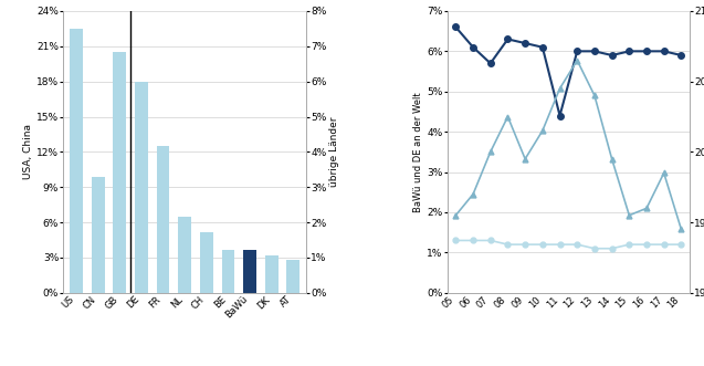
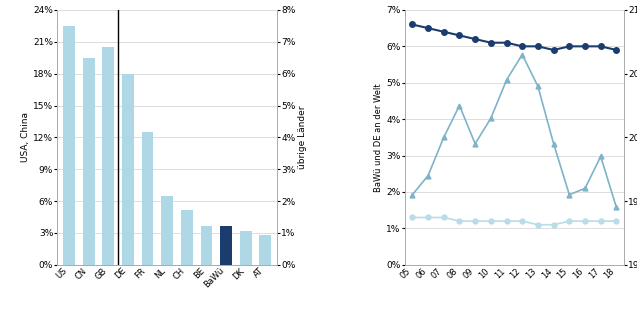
CN: 9.9% -> 19.5%
DE/06: 6.1% -> 6.5%
DE/07: 5.7% -> 6.4%
DE/11: 4.4% -> 6.1%
